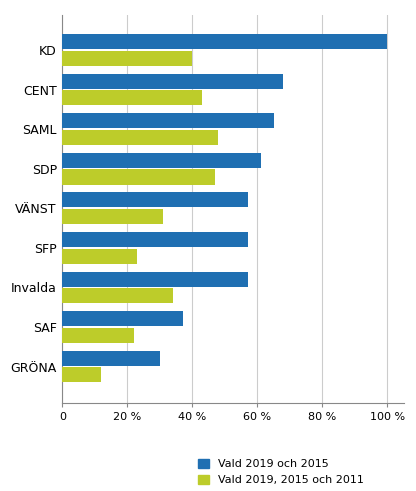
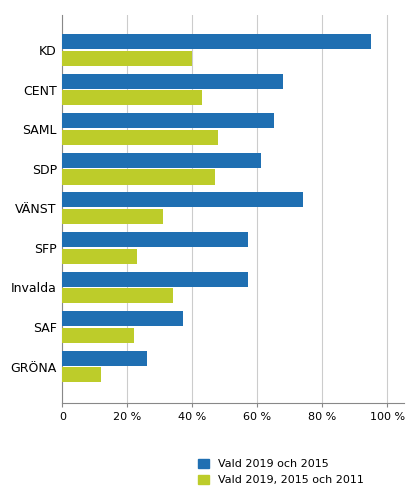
Vald 2019 och 2015/KD: 100 % -> 95 %
Vald 2019 och 2015/VÄNST: 57 % -> 74 %
Vald 2019 och 2015/GRÖNA: 30 % -> 26 %
